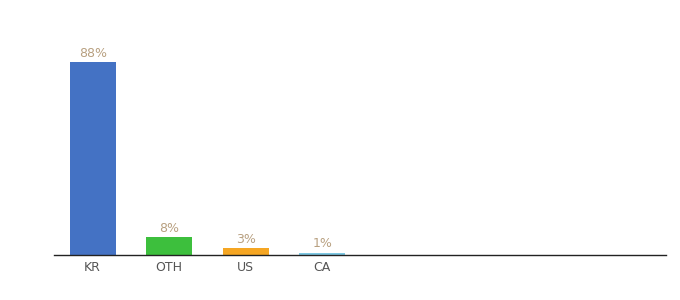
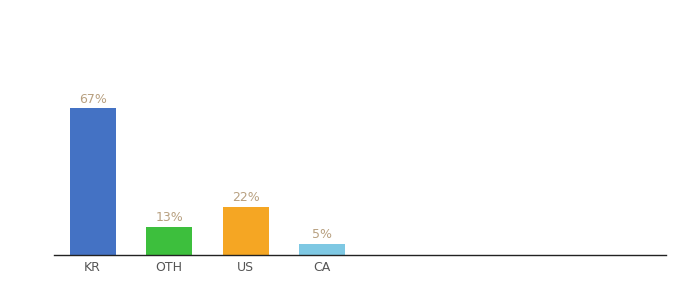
KR: 88% -> 67%
OTH: 8% -> 13%
US: 3% -> 22%
CA: 1% -> 5%
